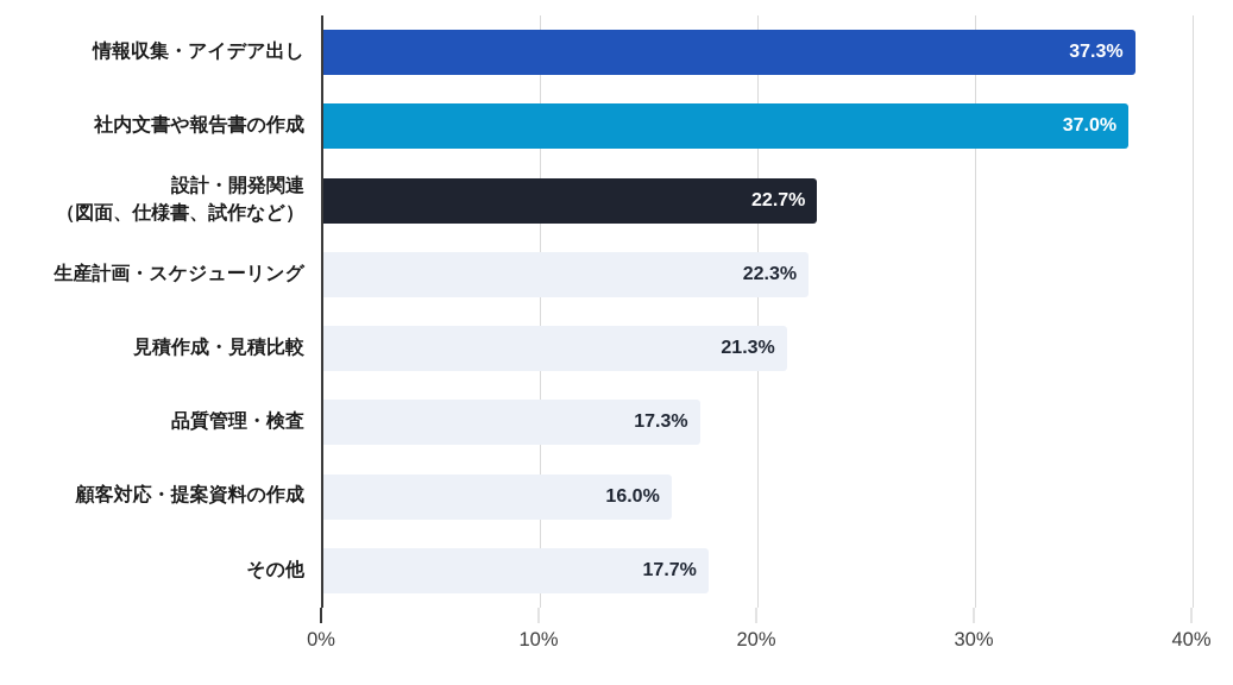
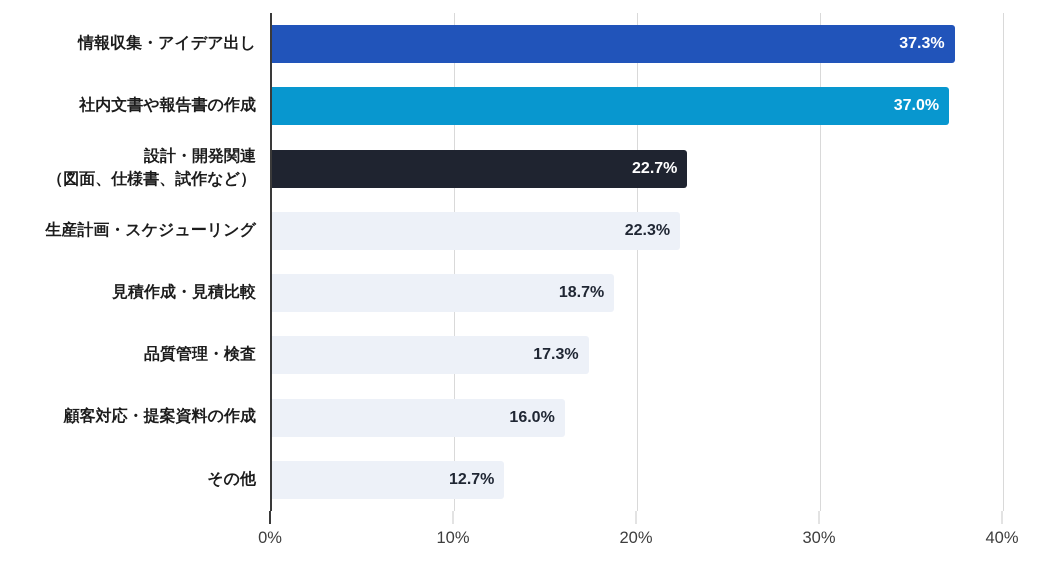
見積作成・見積比較: 21.3% -> 18.7%
その他: 17.7% -> 12.7%
